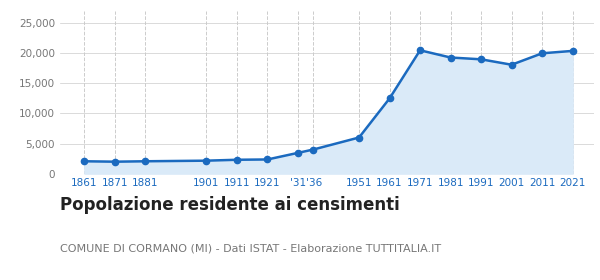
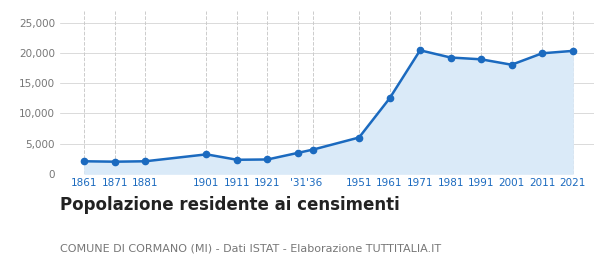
1901: 2,200 -> 3,200
